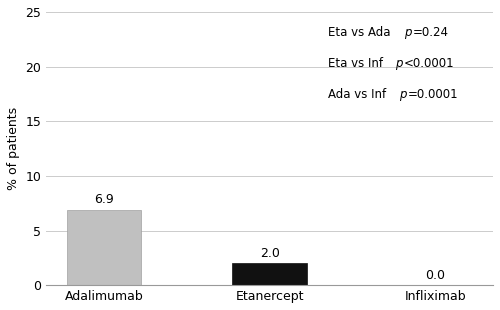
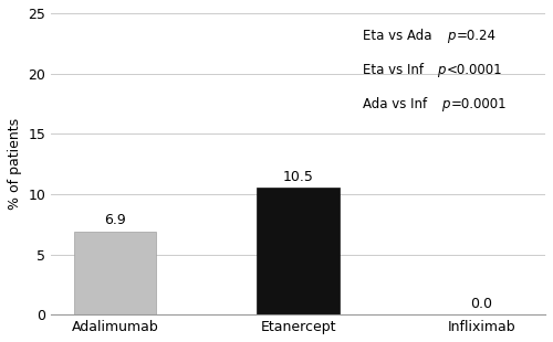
Etanercept: 2.0 -> 10.5
